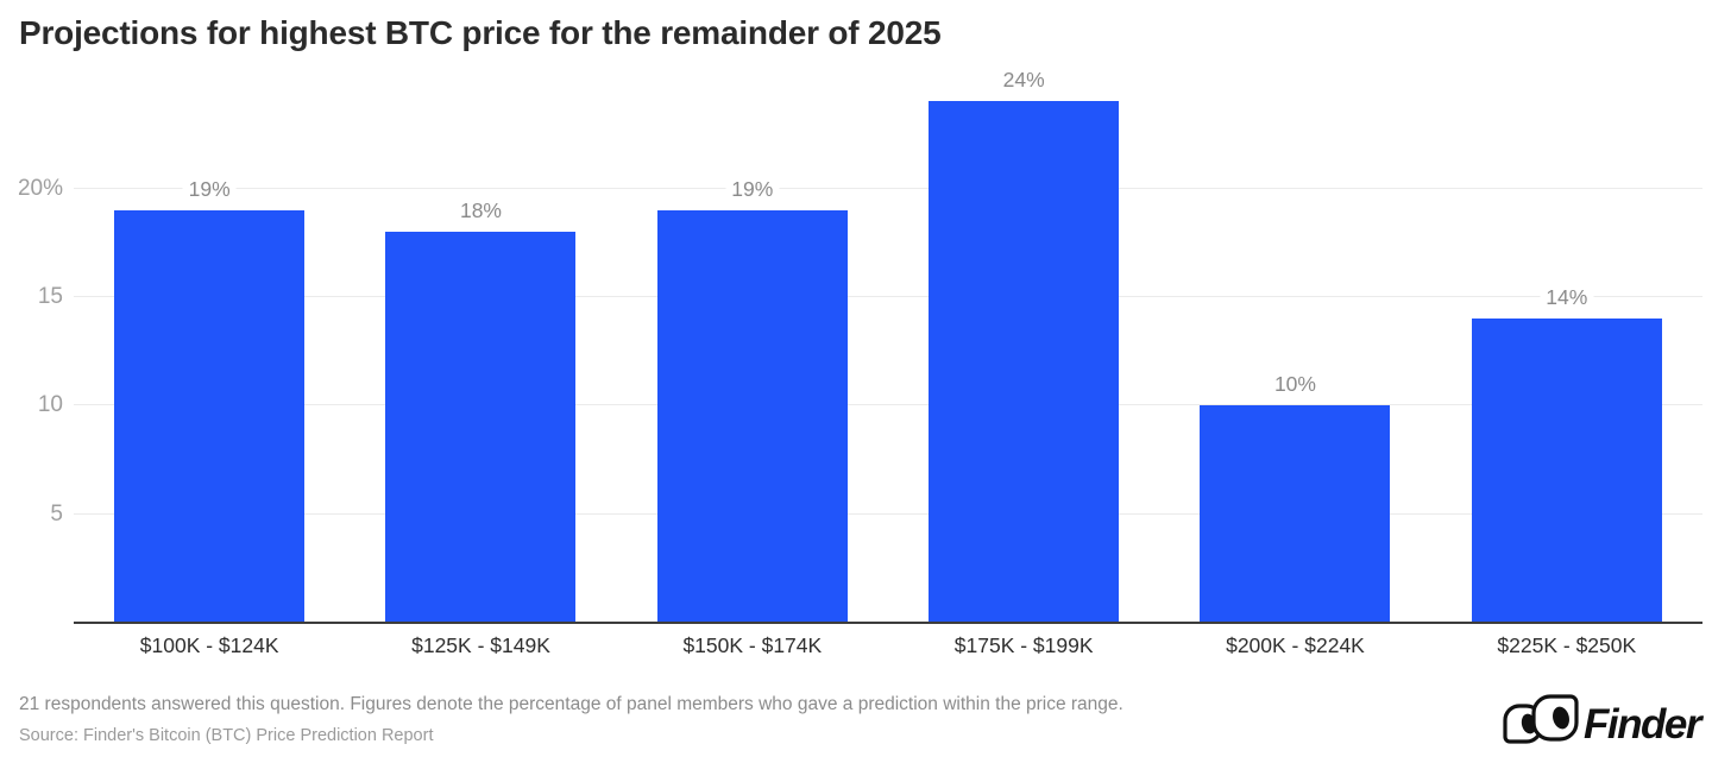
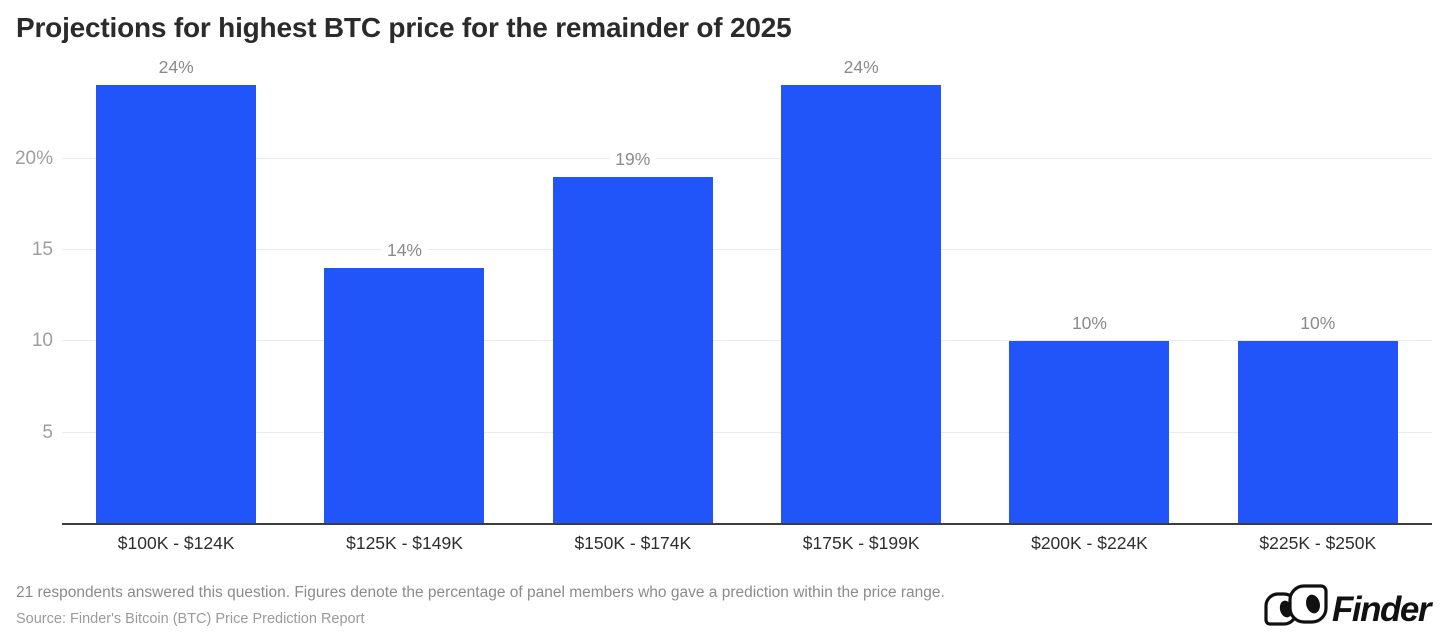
$100K - $124K: 19% -> 24%
$125K - $149K: 18% -> 14%
$225K - $250K: 14% -> 10%
